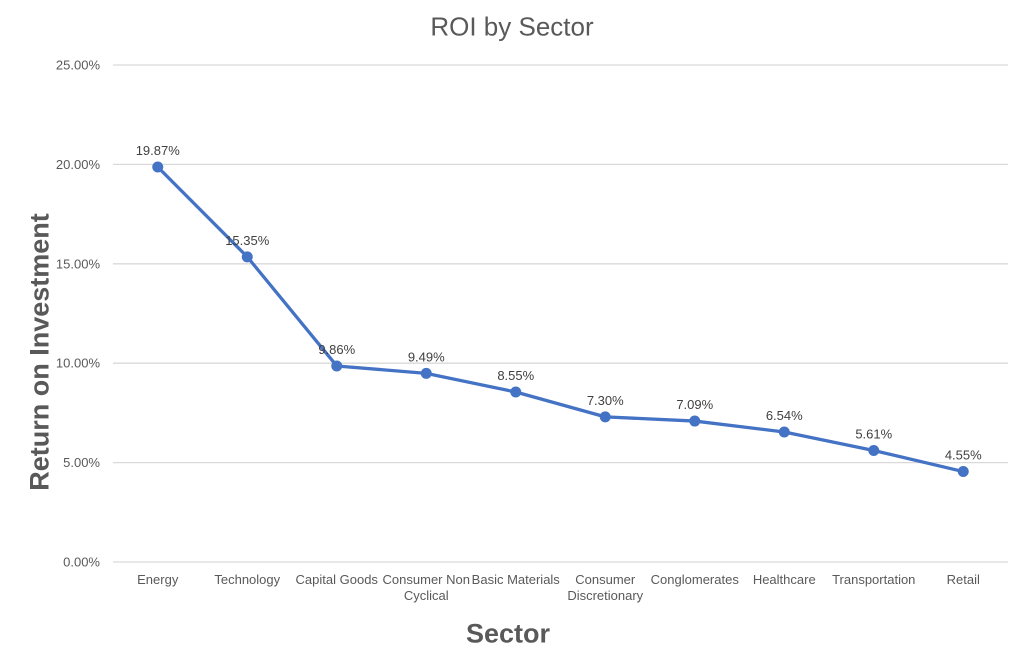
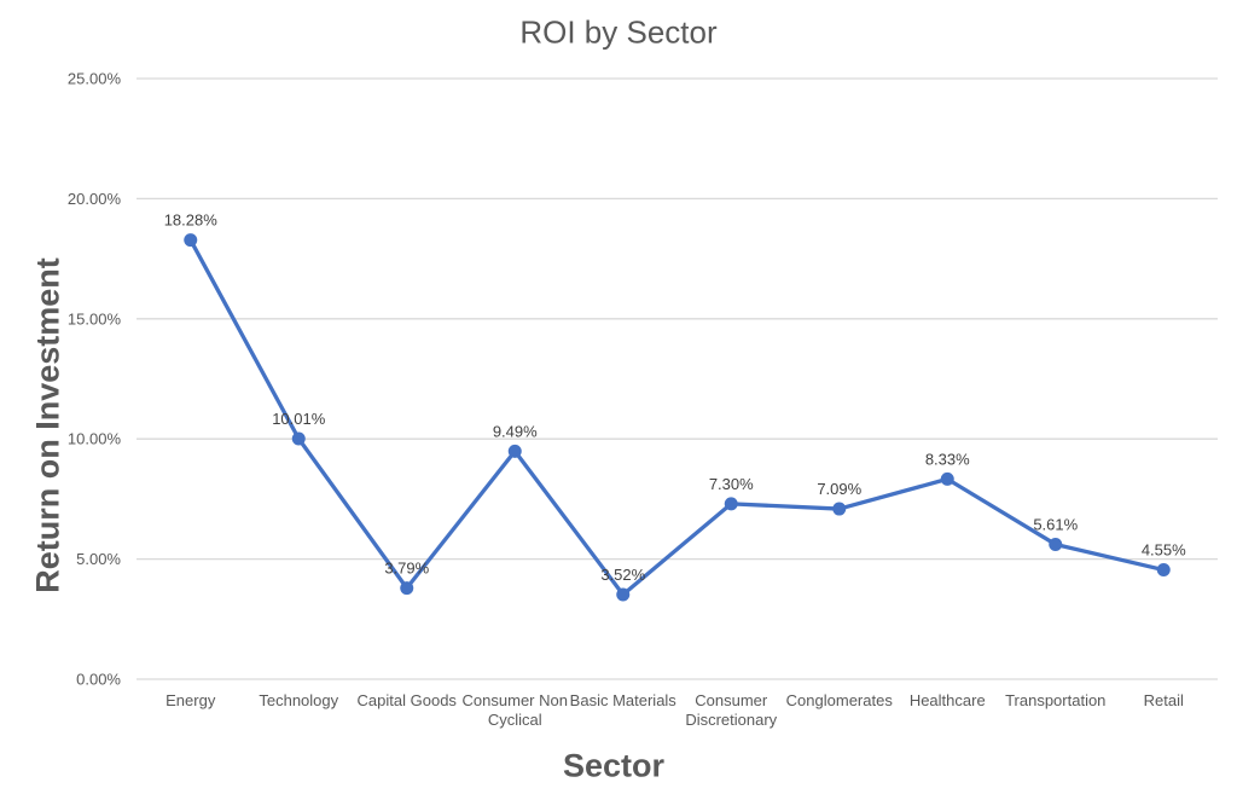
Energy: 19.87% -> 18.28%
Technology: 15.35% -> 10.01%
Capital Goods: 9.86% -> 3.79%
Basic Materials: 8.55% -> 3.52%
Healthcare: 6.54% -> 8.33%
